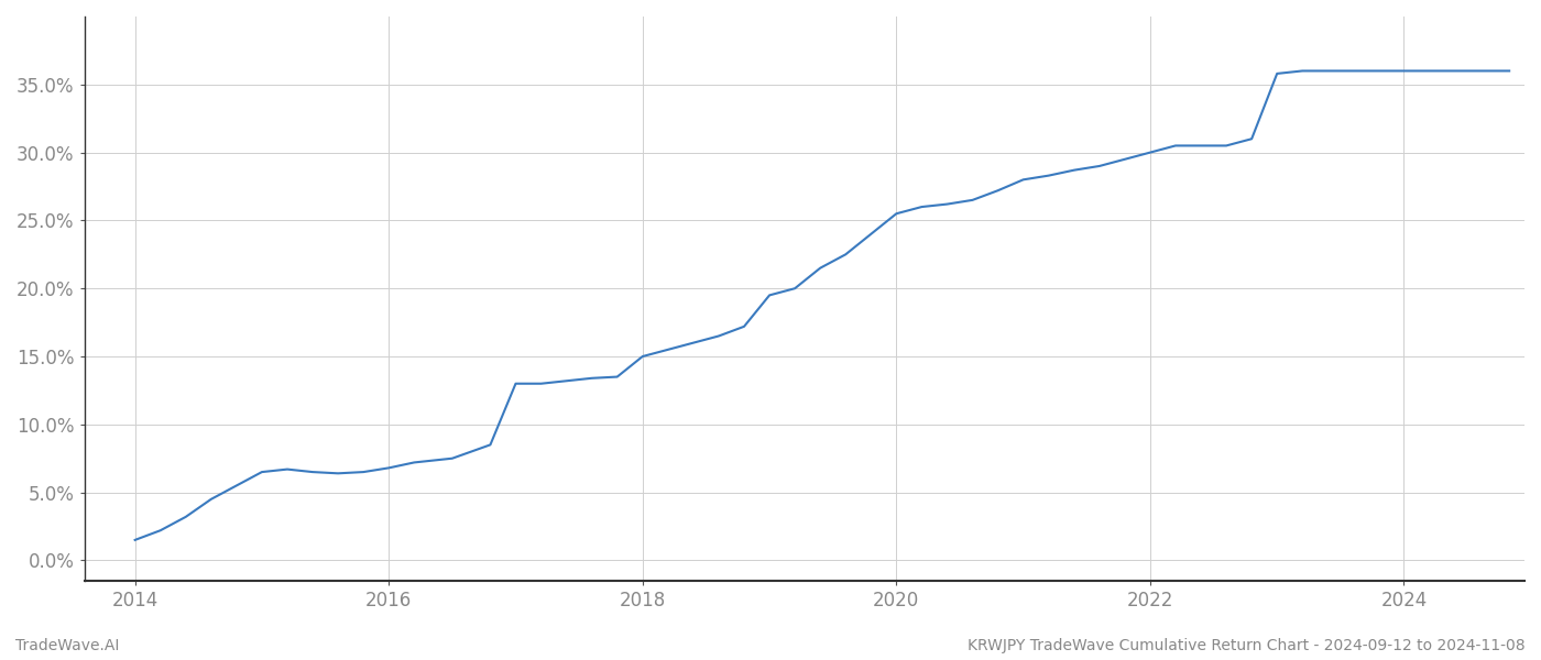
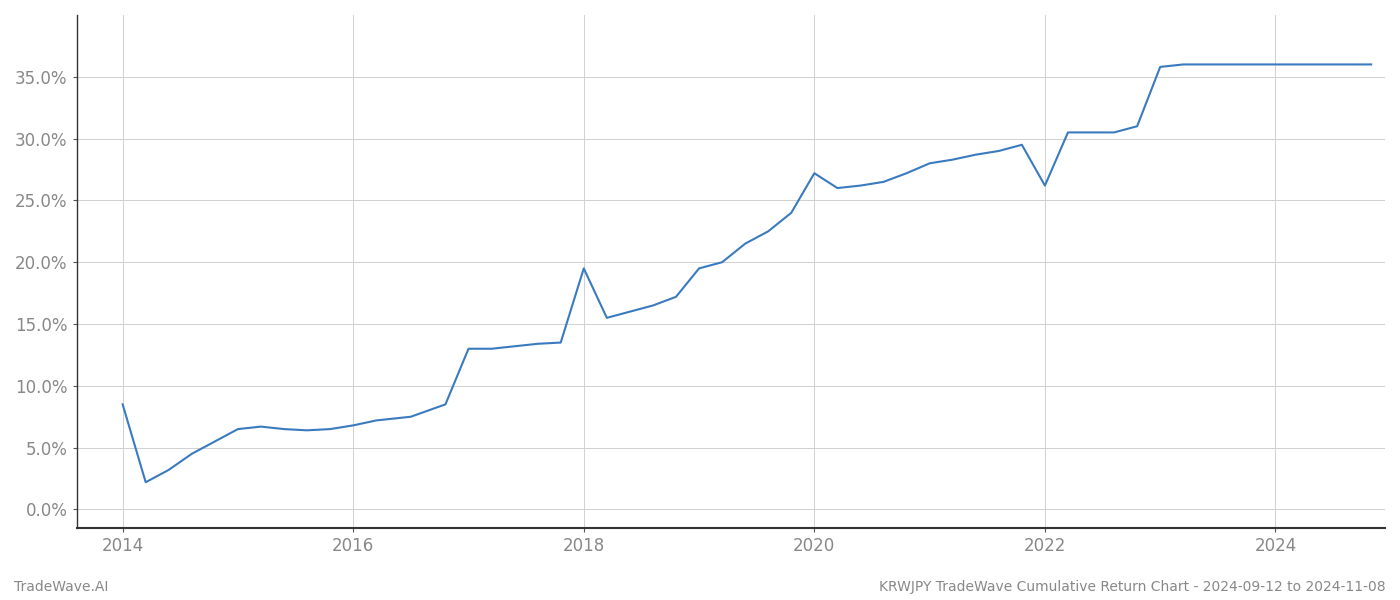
2014: 1.5% -> 8.5%
2018: 15.0% -> 19.5%
2020: 25.5% -> 27.2%
2022: 30.0% -> 26.2%
